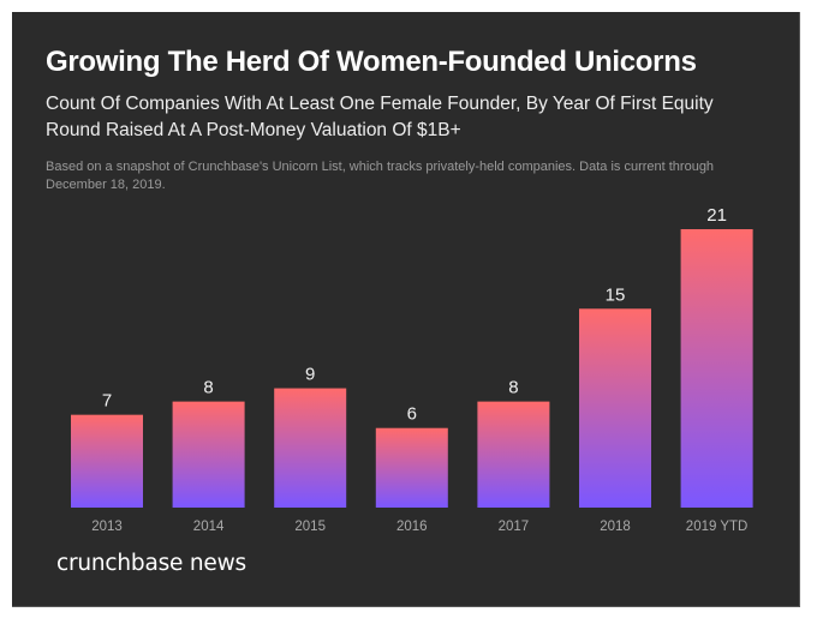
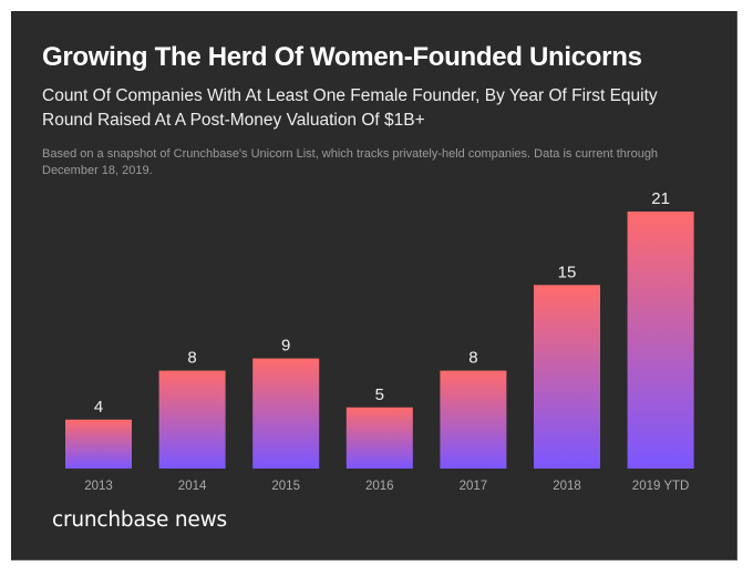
2013: 7 -> 4
2016: 6 -> 5
